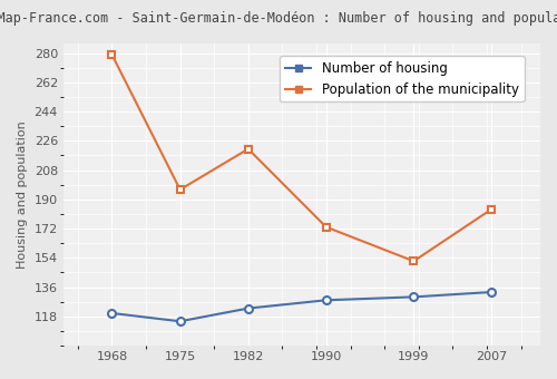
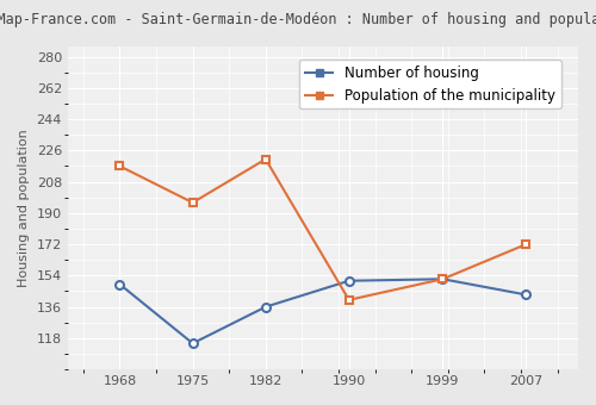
Number of housing/1968: 120 -> 149
Population of the municipality/1968: 279 -> 217
Number of housing/1982: 123 -> 136
Number of housing/1990: 128 -> 151
Population of the municipality/1990: 173 -> 140
Number of housing/1999: 130 -> 152
Number of housing/2007: 133 -> 143
Population of the municipality/2007: 184 -> 172
